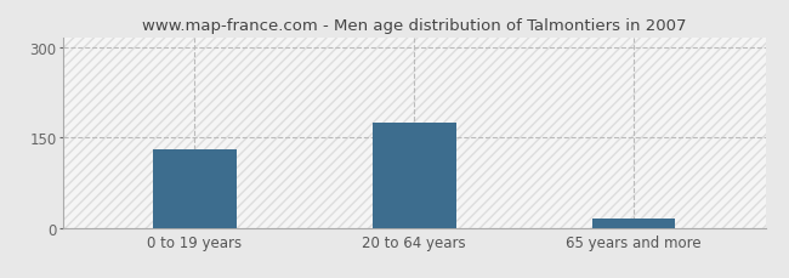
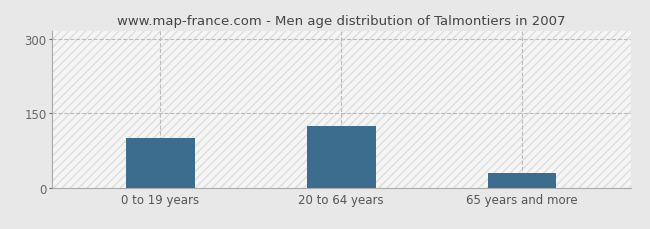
0 to 19 years: 130 -> 100
20 to 64 years: 175 -> 125
65 years and more: 15 -> 30
